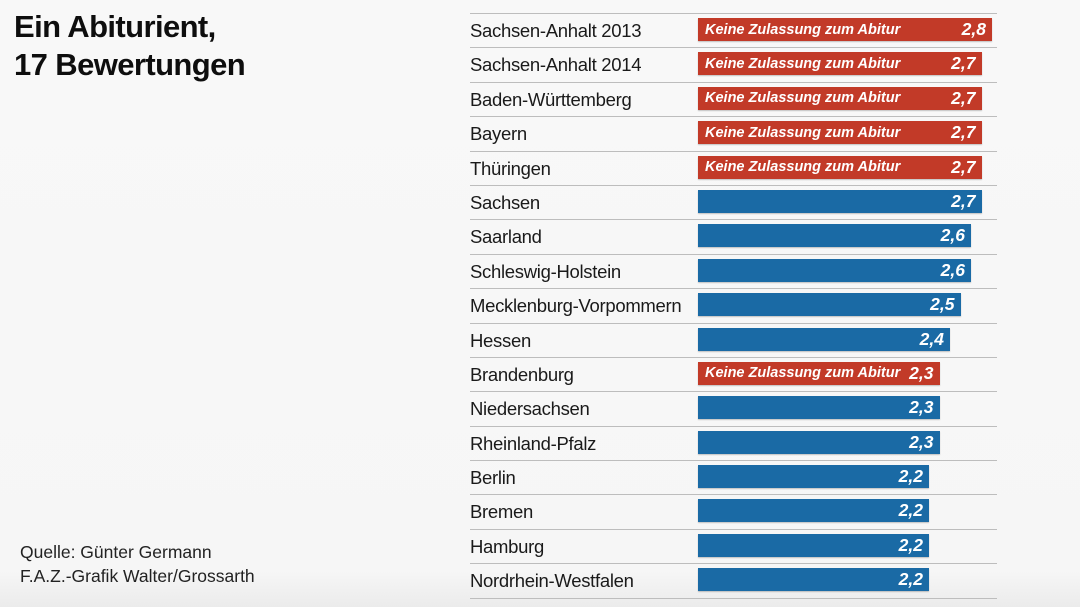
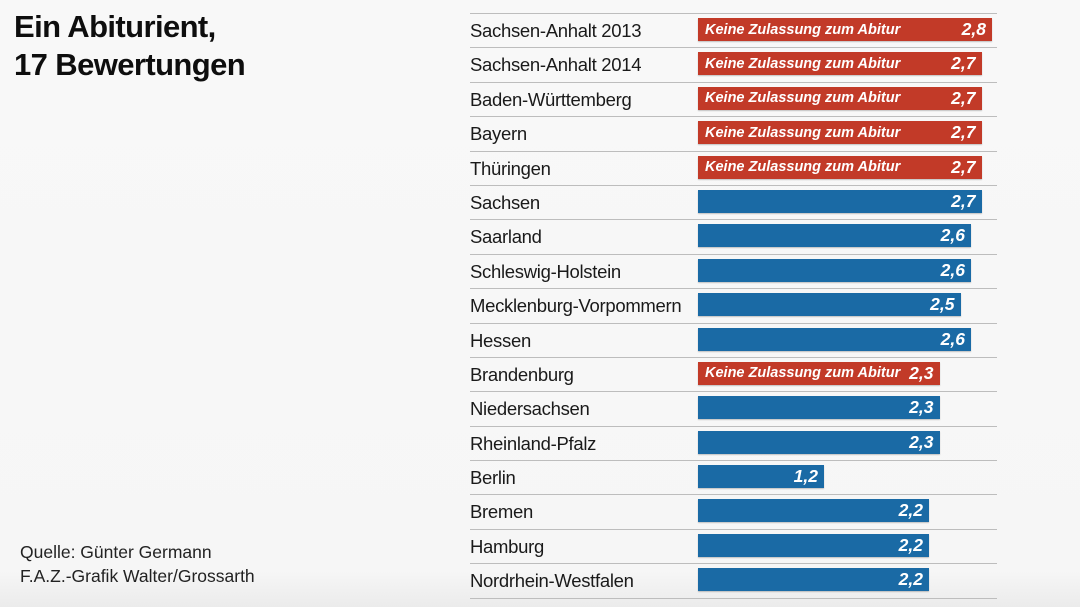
Hessen: 2,4 -> 2,6
Berlin: 2,2 -> 1,2
